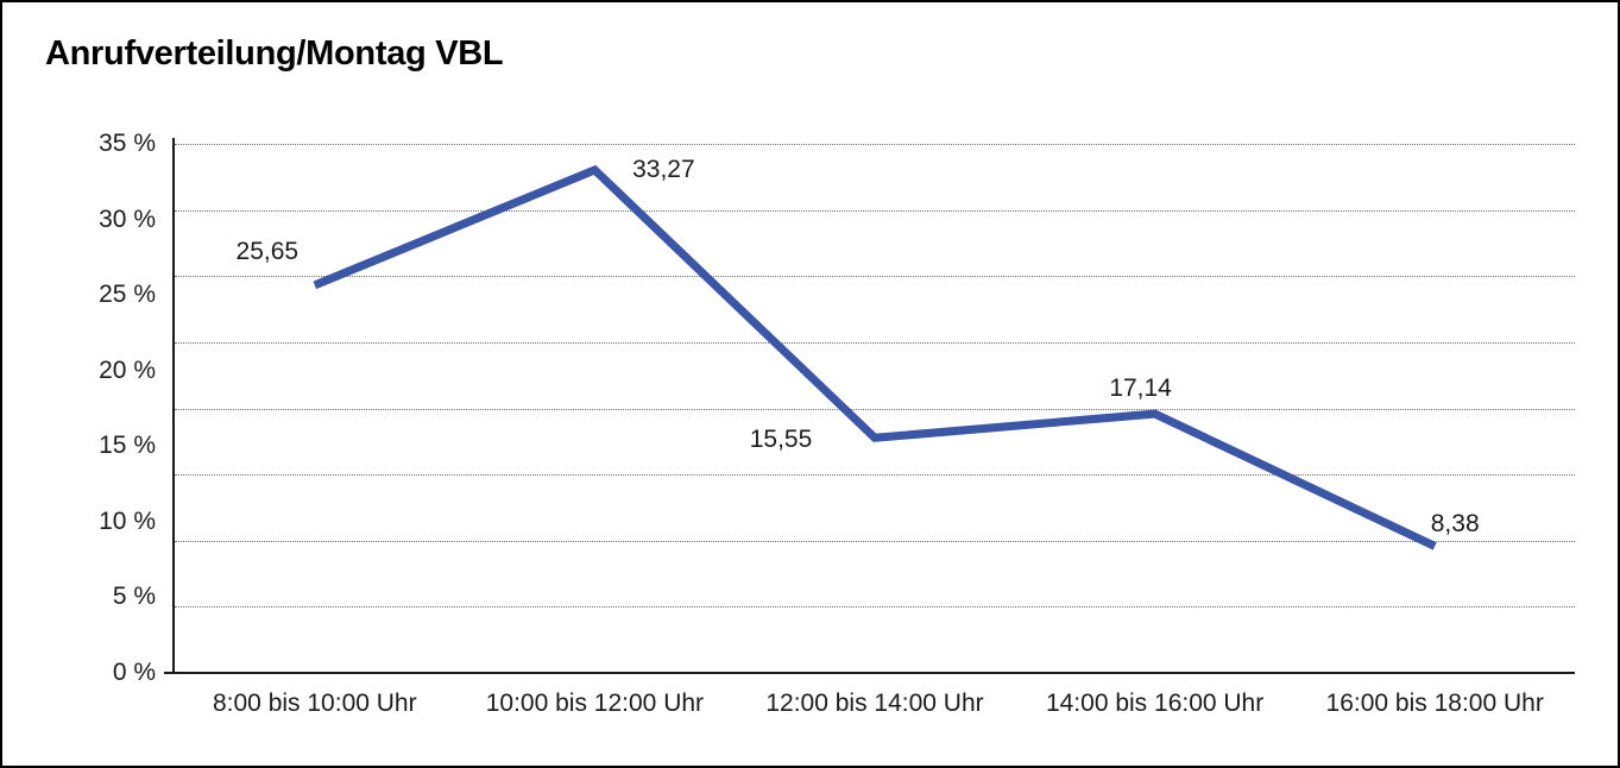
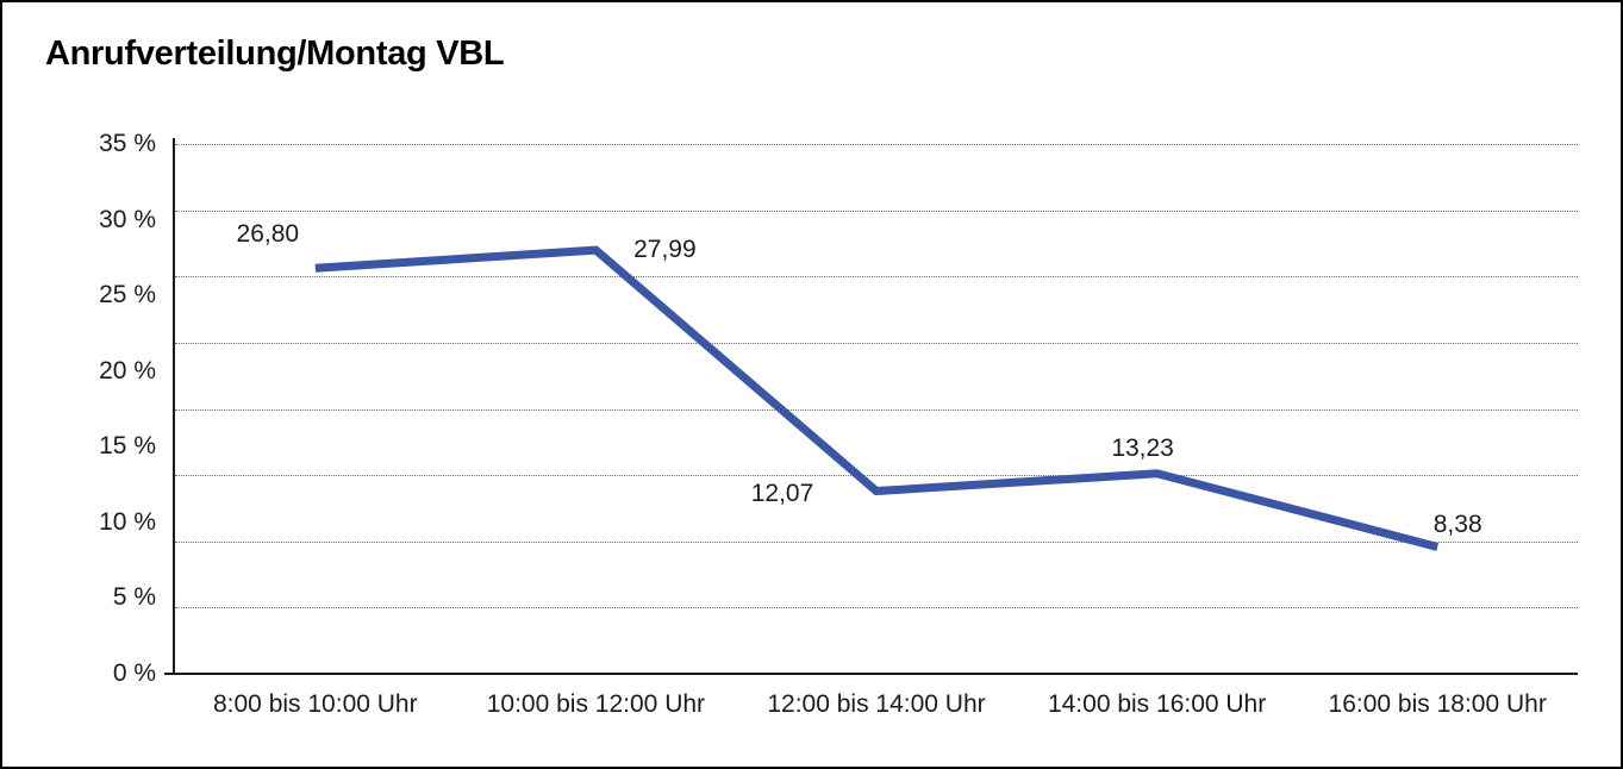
8:00 bis 10:00 Uhr: 25,65 -> 26,80
10:00 bis 12:00 Uhr: 33,27 -> 27,99
12:00 bis 14:00 Uhr: 15,55 -> 12,07
14:00 bis 16:00 Uhr: 17,14 -> 13,23
